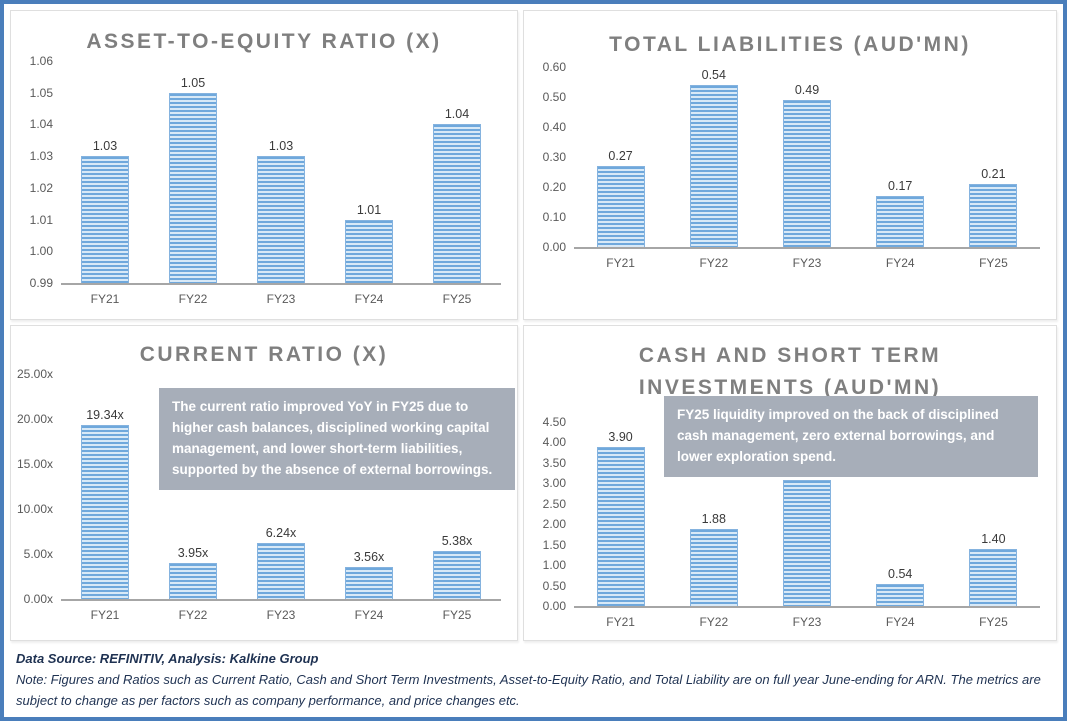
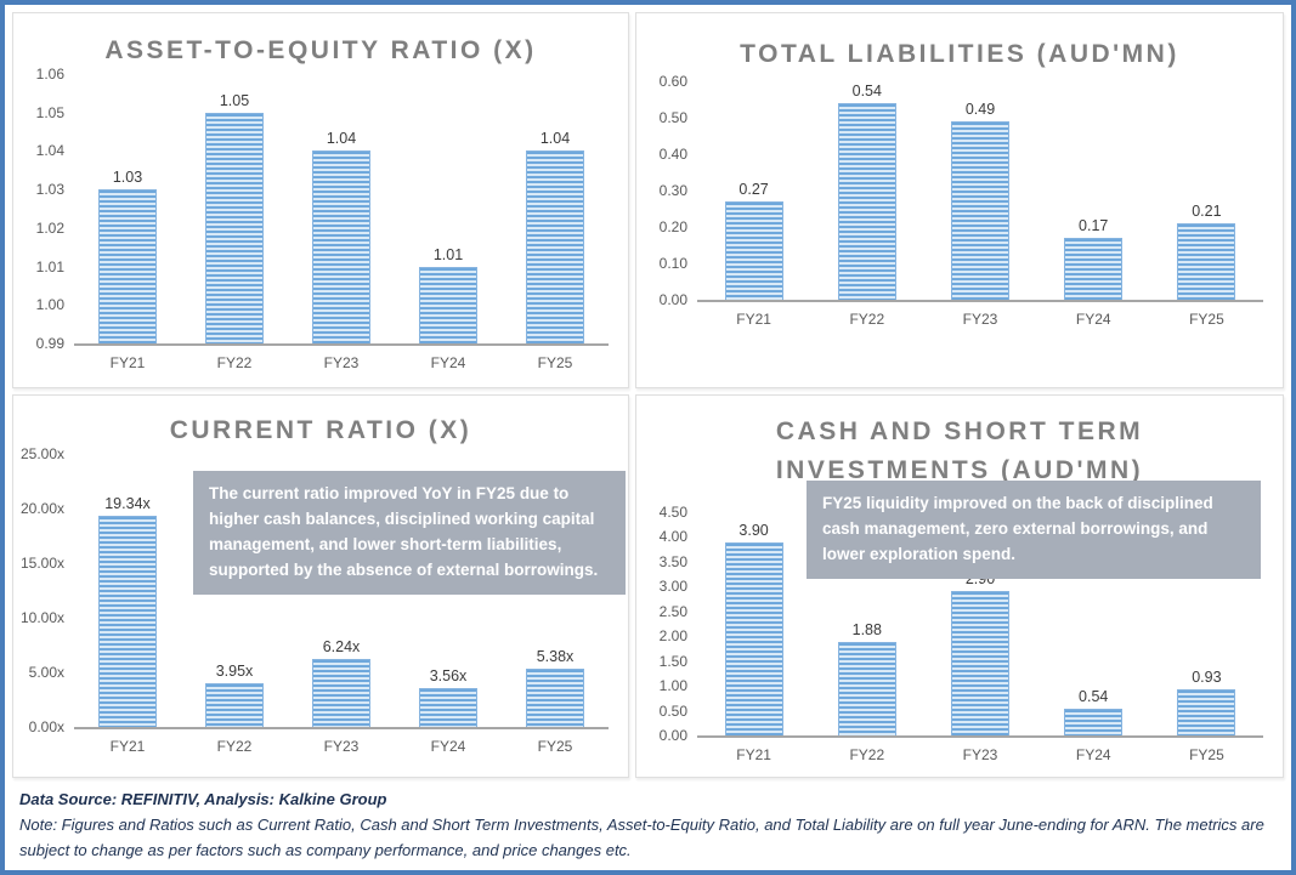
ASSET-TO-EQUITY RATIO (X)/FY23: 1.03 -> 1.04
CASH AND SHORT TERM INVESTMENTS (AUD'MN)/FY23: 3.07 -> 2.90
CASH AND SHORT TERM INVESTMENTS (AUD'MN)/FY25: 1.40 -> 0.93
